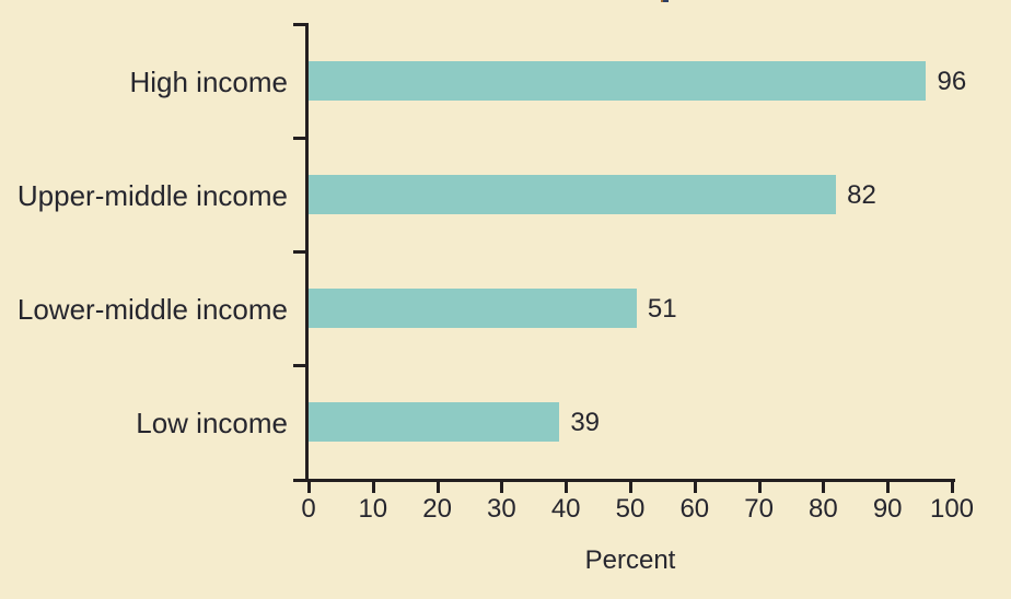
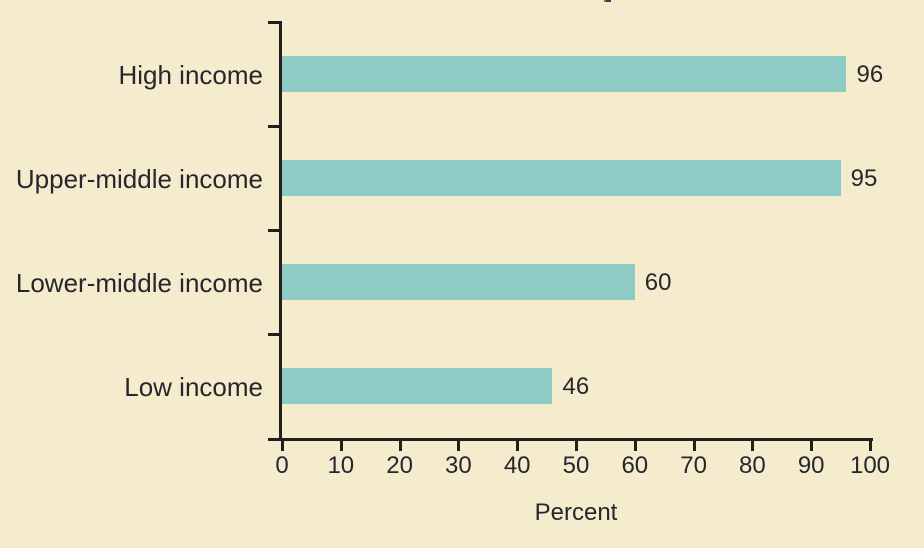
Upper-middle income: 82 -> 95
Lower-middle income: 51 -> 60
Low income: 39 -> 46
